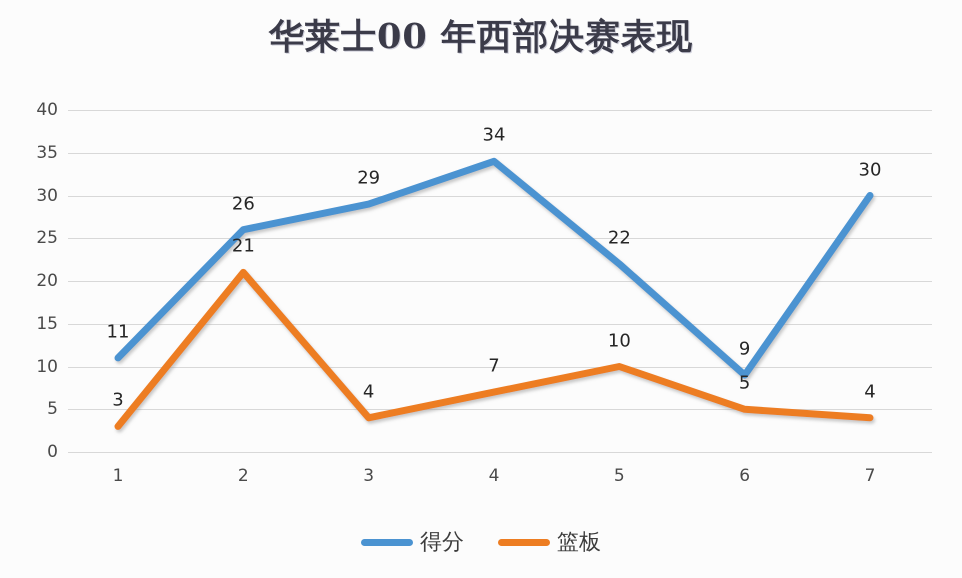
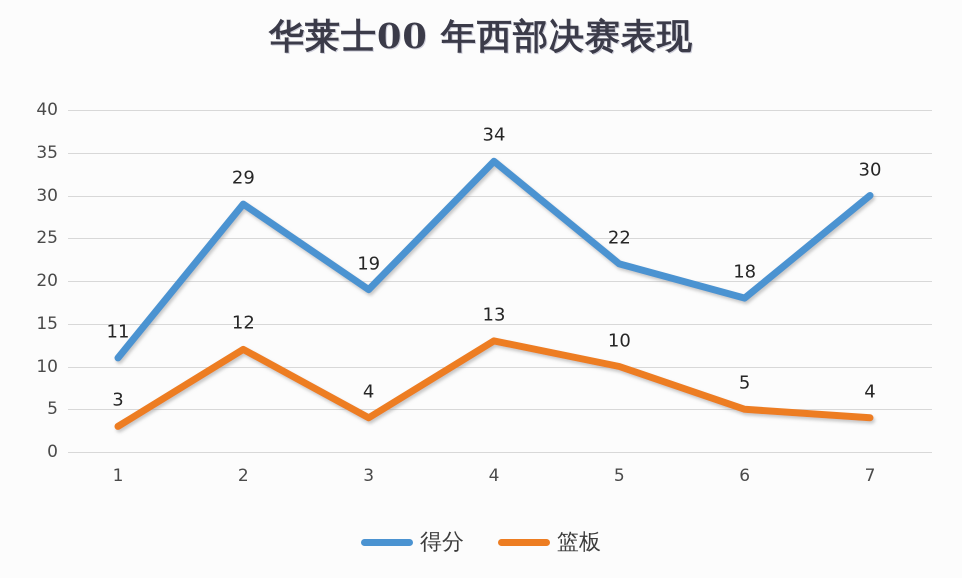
得分/2: 26 -> 29
篮板/2: 21 -> 12
得分/3: 29 -> 19
篮板/4: 7 -> 13
得分/6: 9 -> 18
